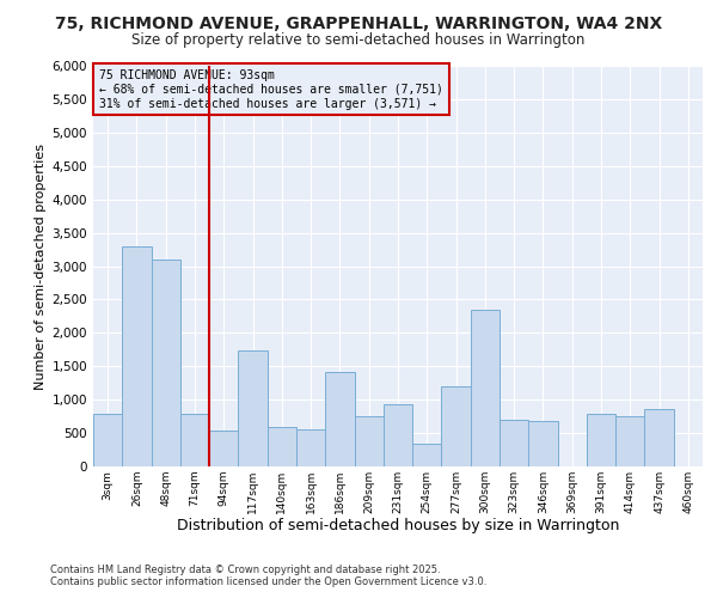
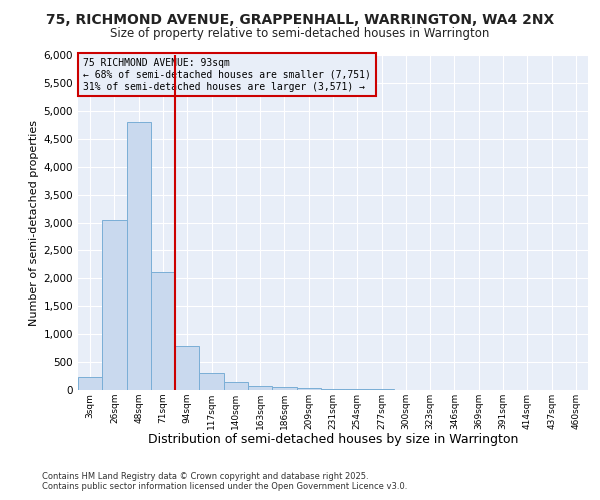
3sqm: 780 -> 240
26sqm: 3,300 -> 3,050
48sqm: 3,100 -> 4,800
71sqm: 780 -> 2,120
94sqm: 540 -> 780
117sqm: 1,740 -> 300
140sqm: 600 -> 140
163sqm: 560 -> 70
186sqm: 1,420 -> 40
209sqm: 760 -> 30
231sqm: 940 -> 20
254sqm: 340 -> 20
277sqm: 1,200 -> 10
300sqm: 2,340 -> 10
323sqm: 700 -> 0
346sqm: 680 -> 0
391sqm: 780 -> 0
414sqm: 760 -> 0
437sqm: 860 -> 0
